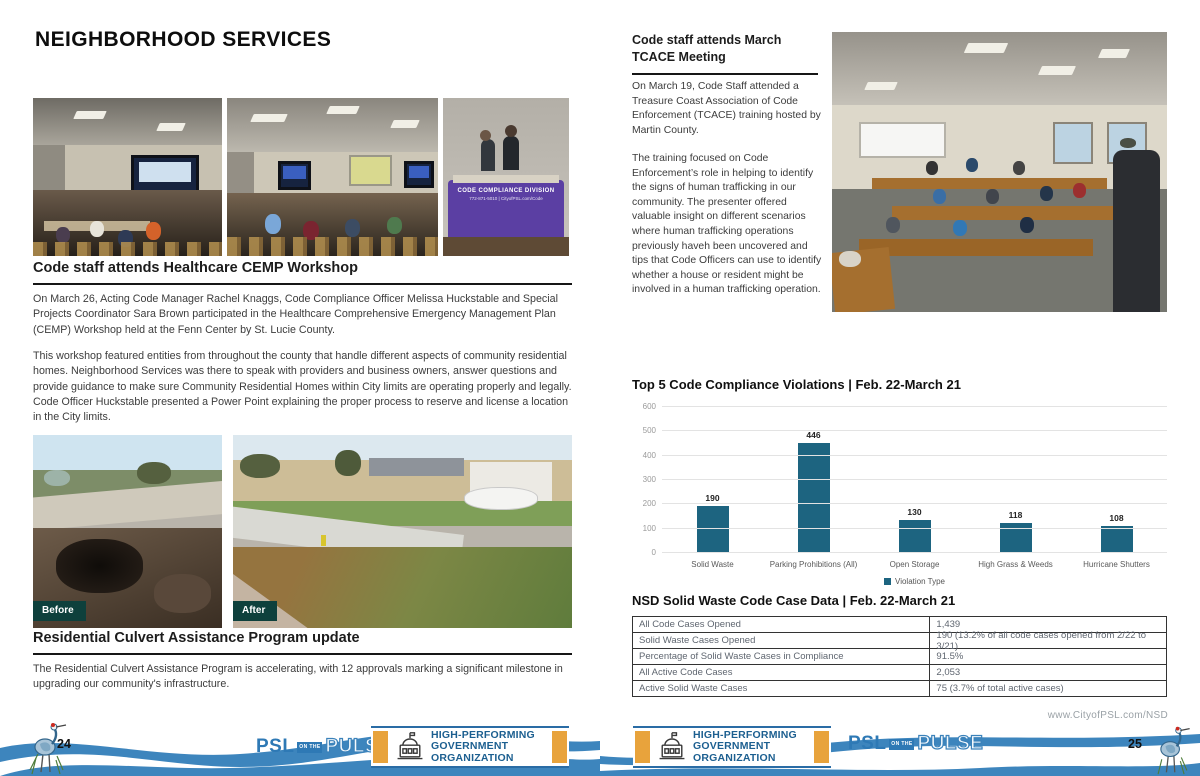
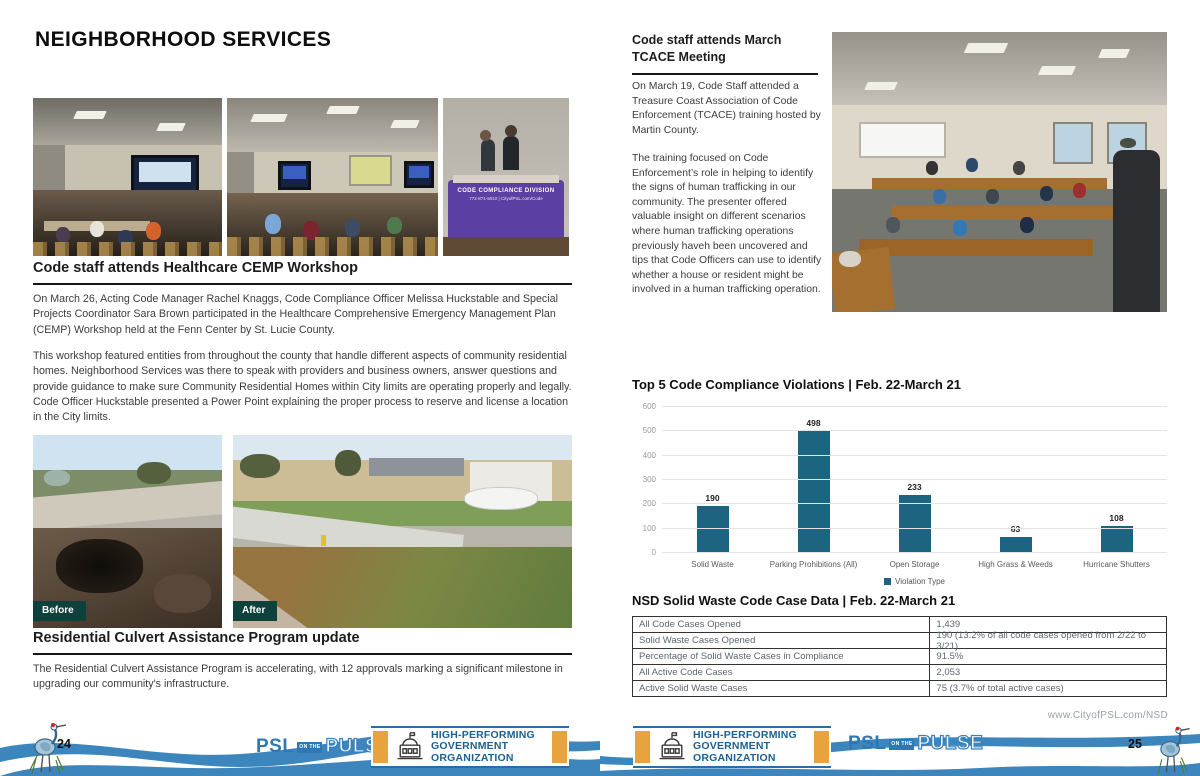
Parking Prohibitions (All): 446 -> 498
Open Storage: 130 -> 233
High Grass & Weeds: 118 -> 63
